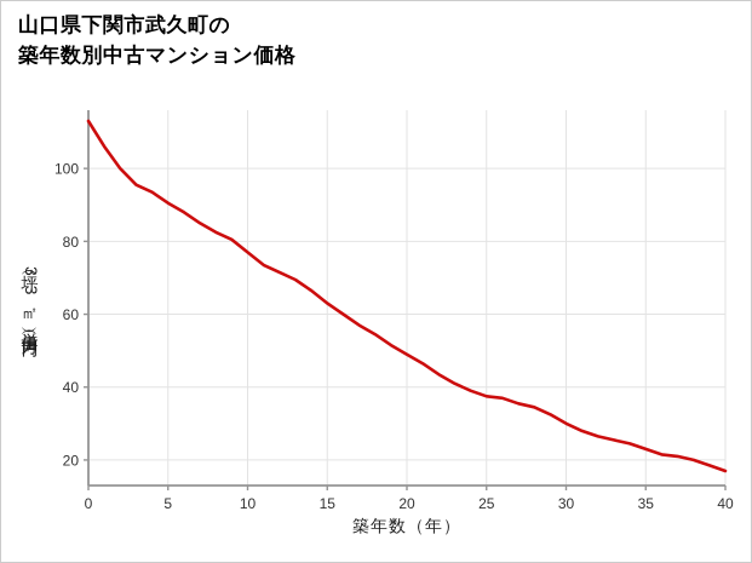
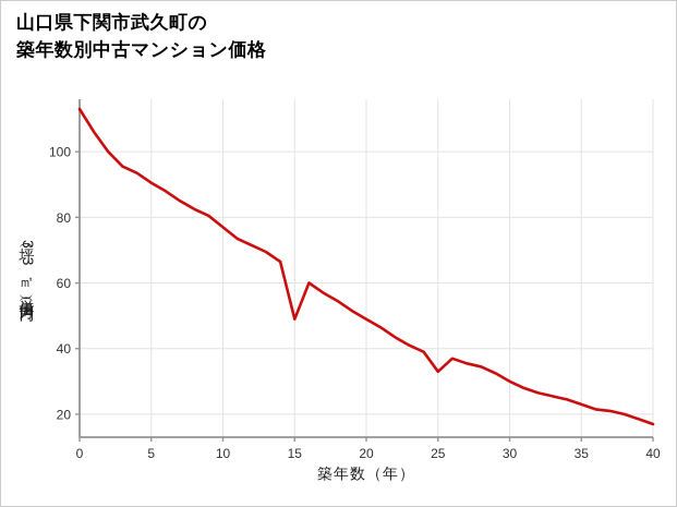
15: 63 -> 49
25: 38 -> 33
